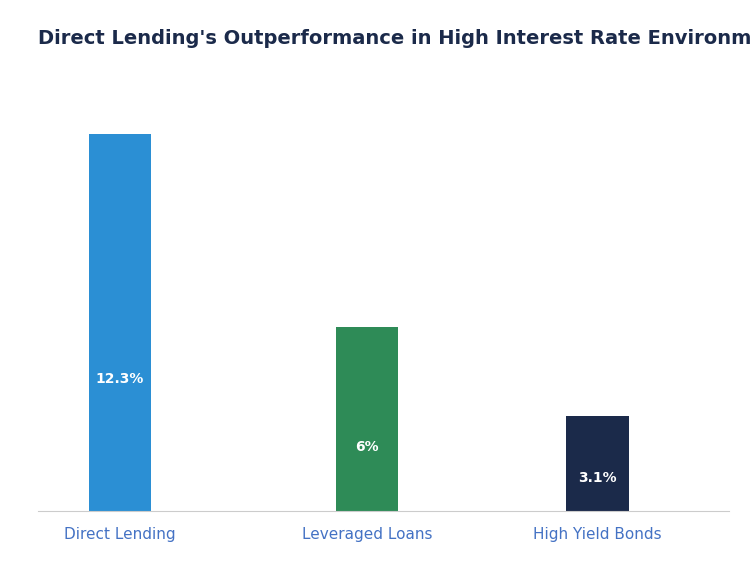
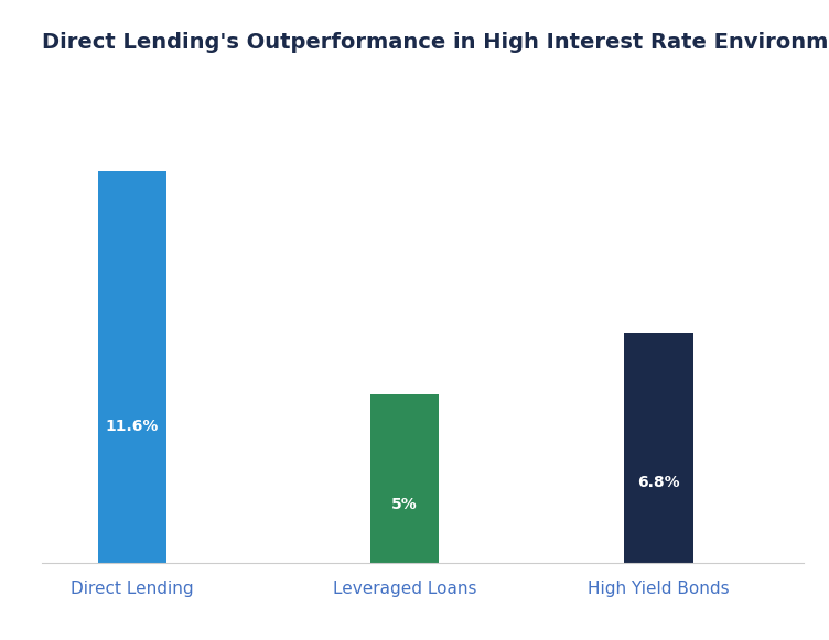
Direct Lending: 12.3% -> 11.6%
Leveraged Loans: 6% -> 5%
High Yield Bonds: 3.1% -> 6.8%
